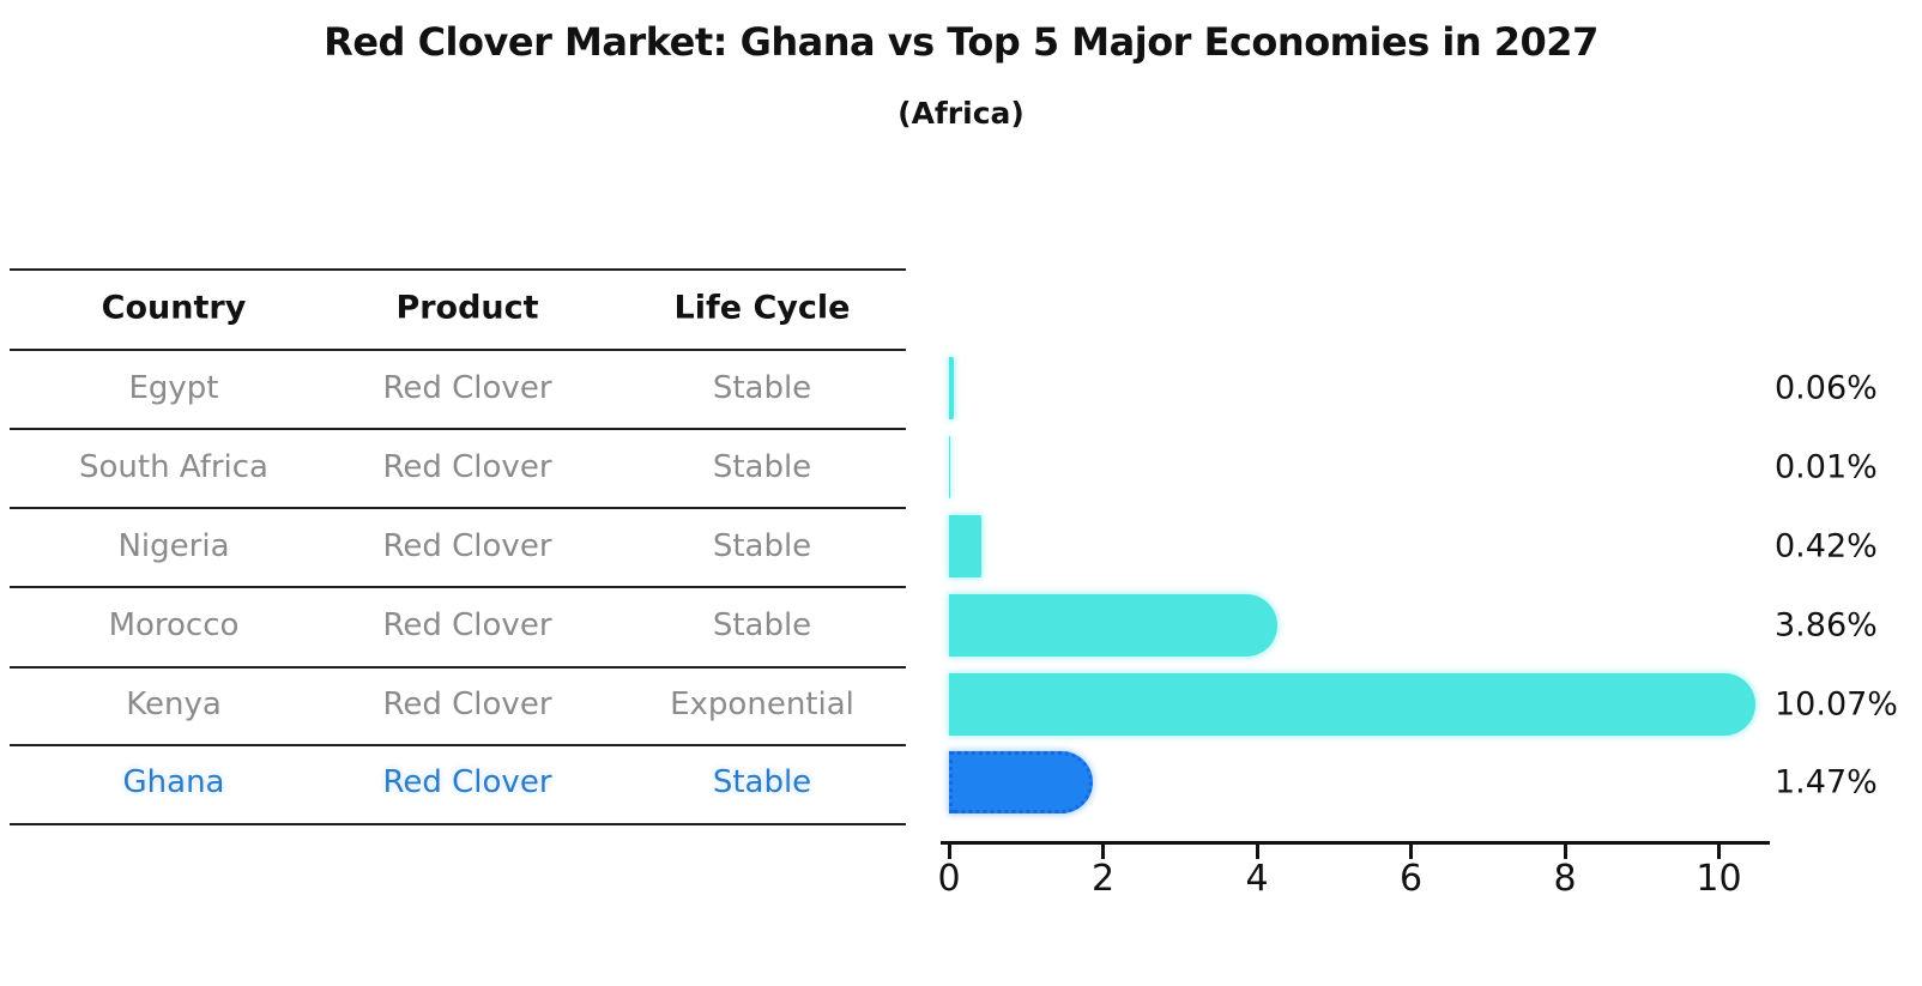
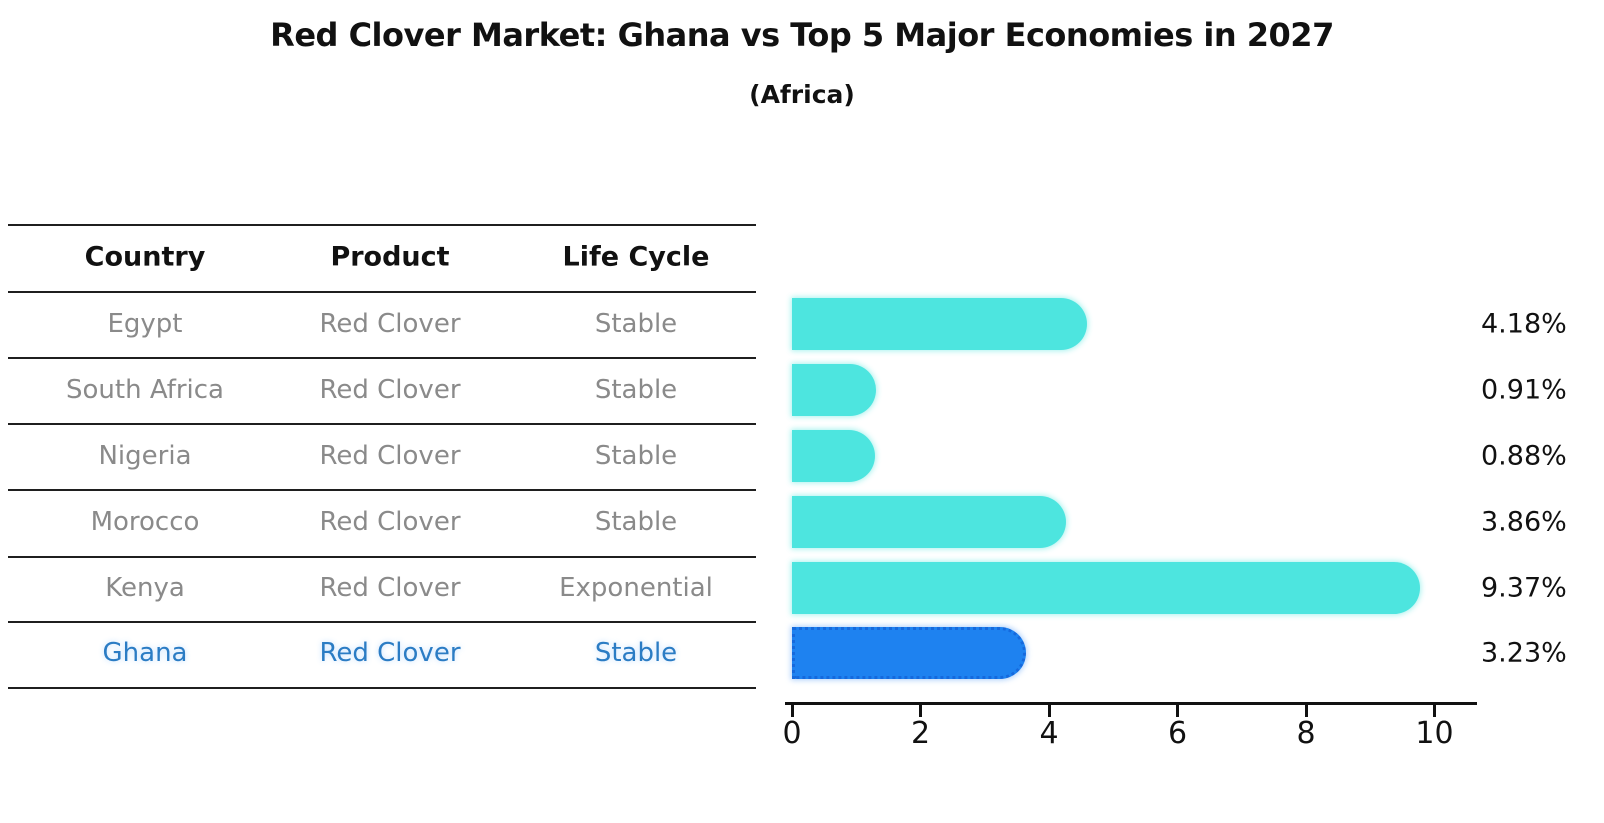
Egypt: 0.06% -> 4.18%
South Africa: 0.01% -> 0.91%
Nigeria: 0.42% -> 0.88%
Kenya: 10.07% -> 9.37%
Ghana: 1.47% -> 3.23%
